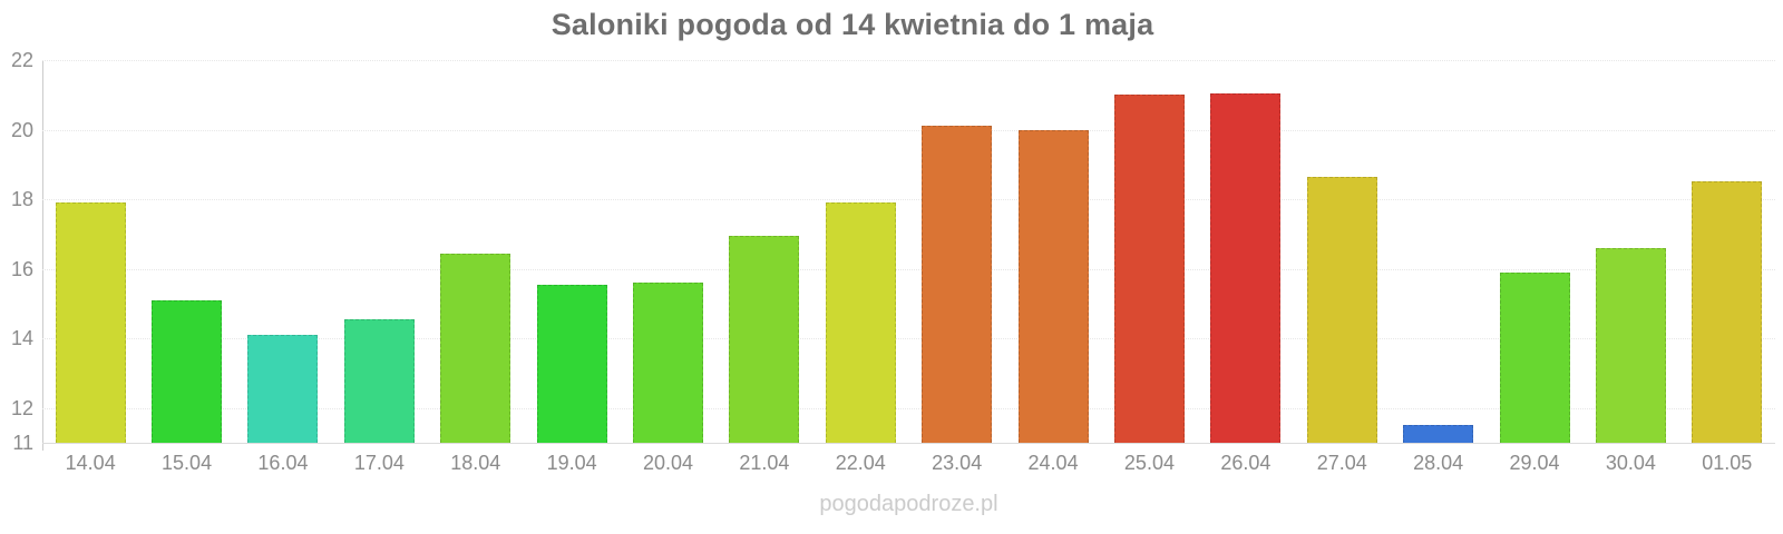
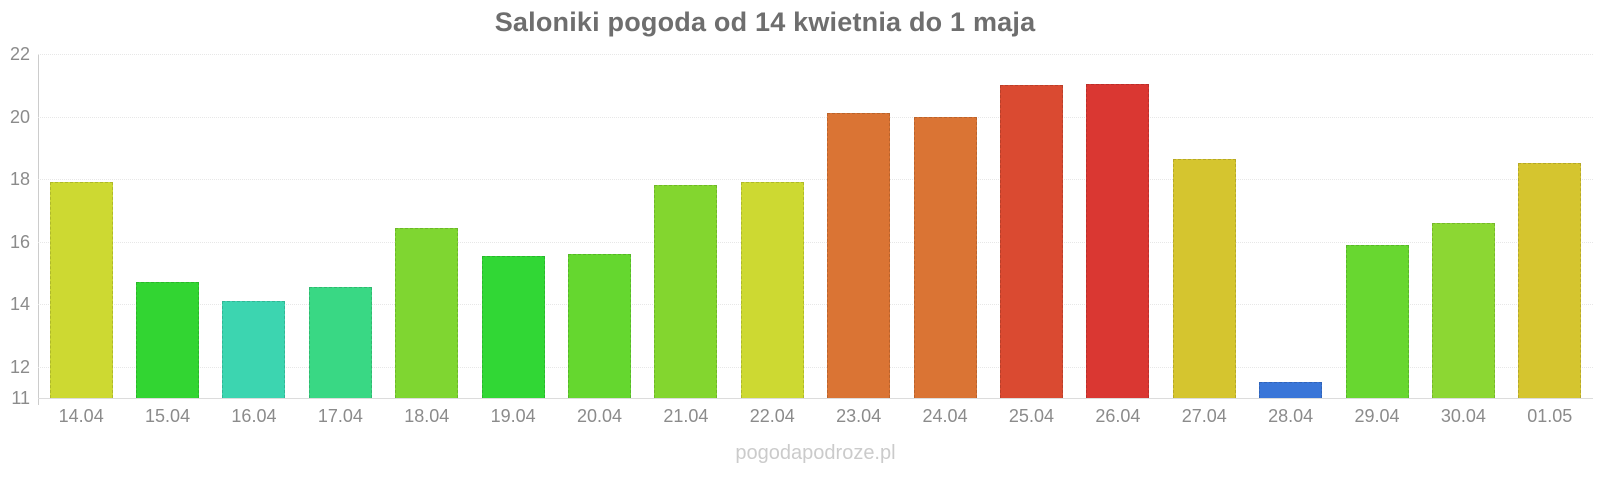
15.04: 15.1 -> 14.7
21.04: 16.9 -> 17.8
